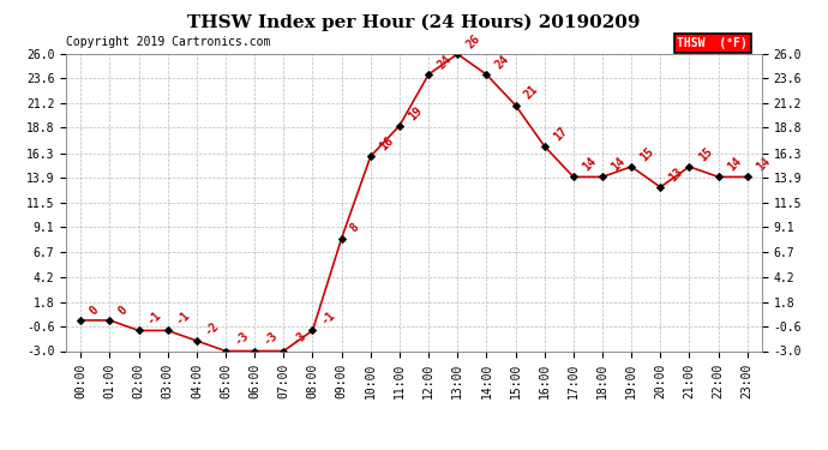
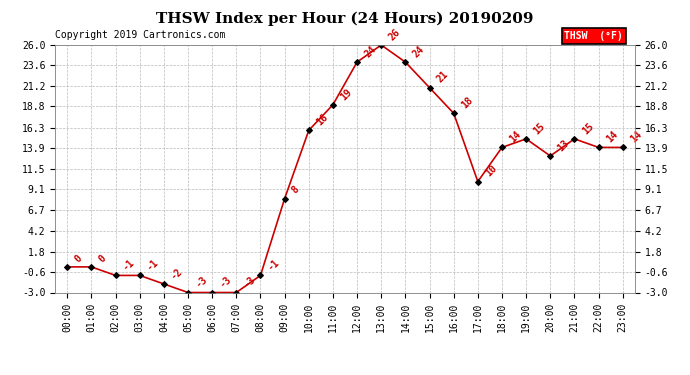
16:00: 17 -> 18
17:00: 14 -> 10
